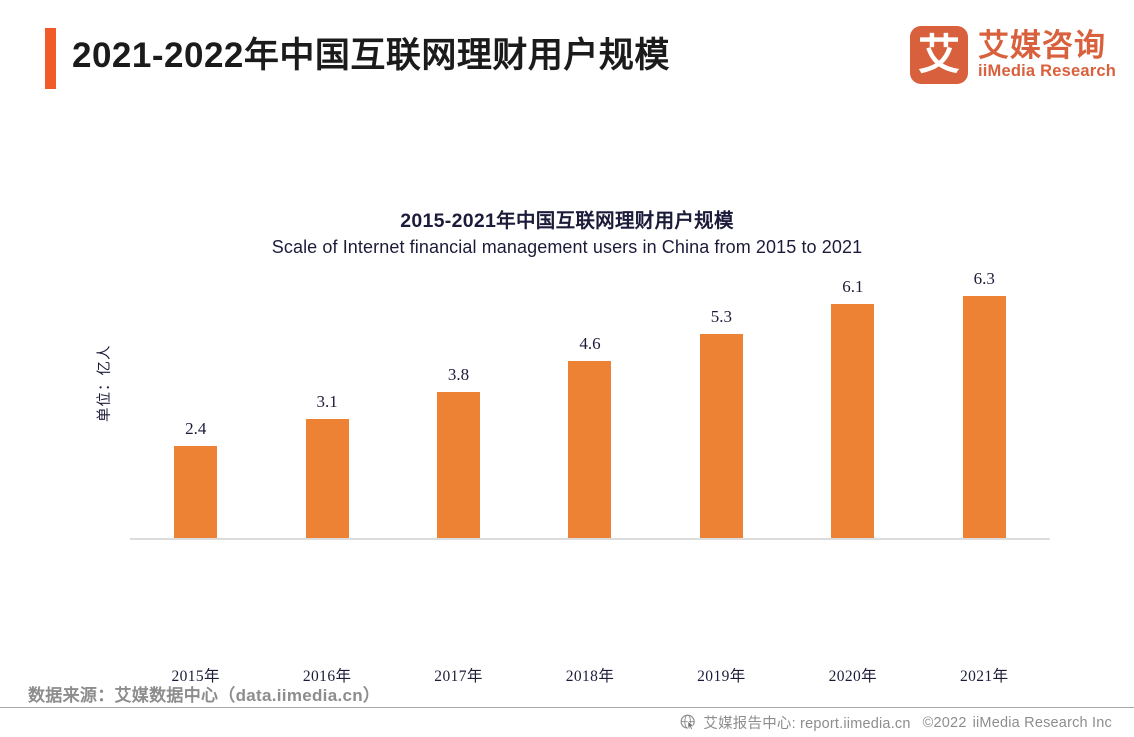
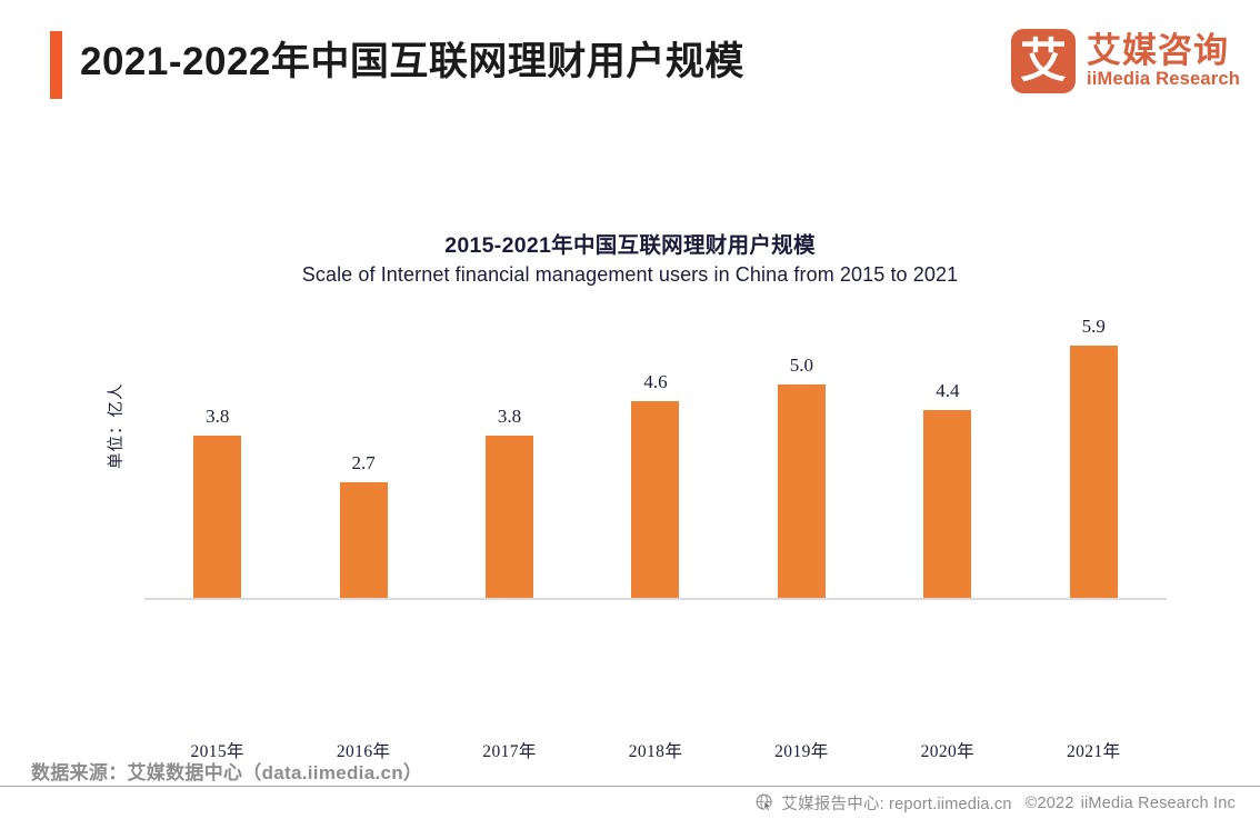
2015年: 2.4 -> 3.8
2016年: 3.1 -> 2.7
2019年: 5.3 -> 5.0
2020年: 6.1 -> 4.4
2021年: 6.3 -> 5.9
